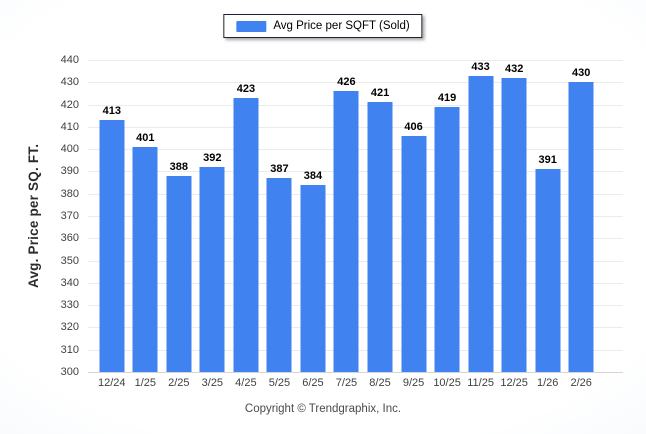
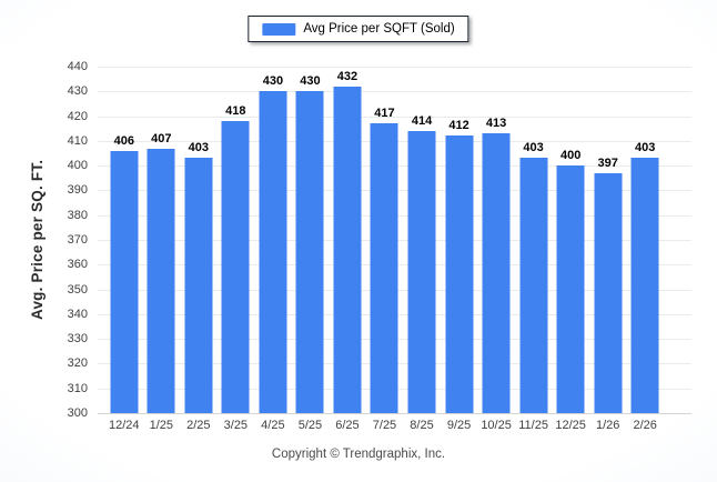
12/24: 413 -> 406
1/25: 401 -> 407
2/25: 388 -> 403
3/25: 392 -> 418
4/25: 423 -> 430
5/25: 387 -> 430
6/25: 384 -> 432
7/25: 426 -> 417
8/25: 421 -> 414
9/25: 406 -> 412
10/25: 419 -> 413
11/25: 433 -> 403
12/25: 432 -> 400
1/26: 391 -> 397
2/26: 430 -> 403
